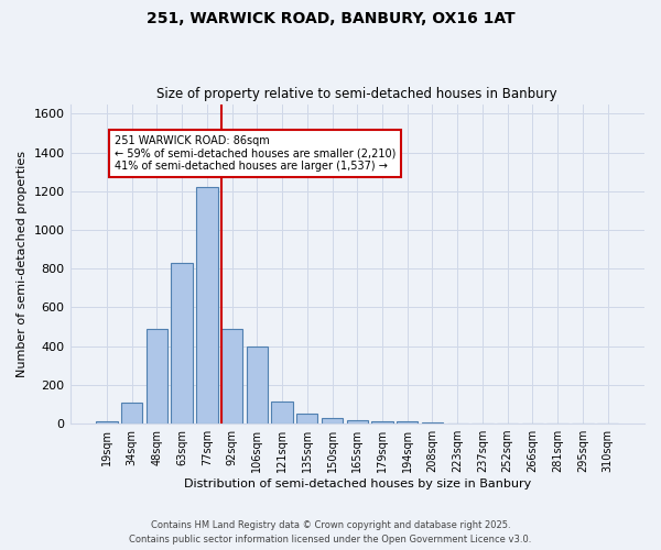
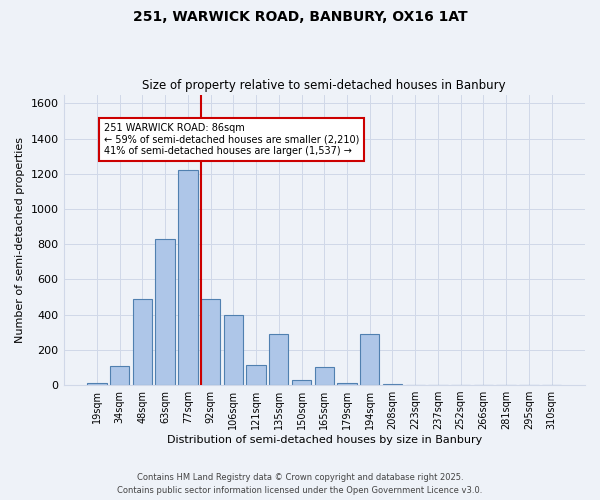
135sqm: 50 -> 290
165sqm: 20 -> 100
194sqm: 10 -> 290
